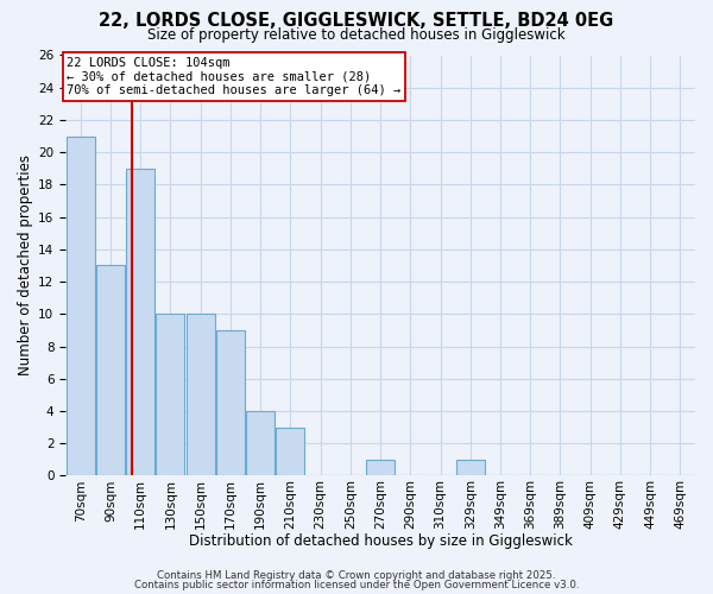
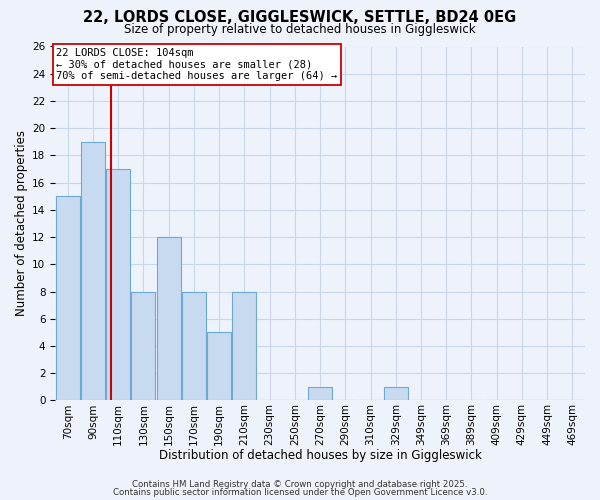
70sqm: 21 -> 15
90sqm: 13 -> 19
110sqm: 19 -> 17
130sqm: 10 -> 8
150sqm: 10 -> 12
170sqm: 9 -> 8
190sqm: 4 -> 5
210sqm: 3 -> 8
